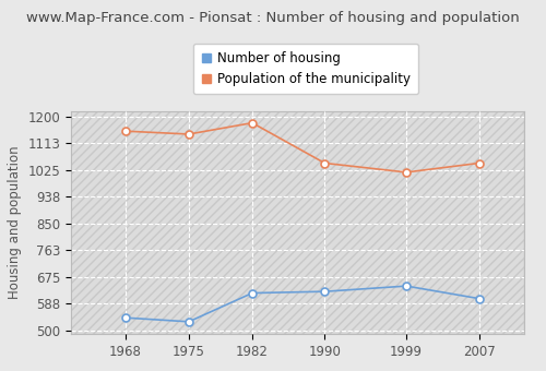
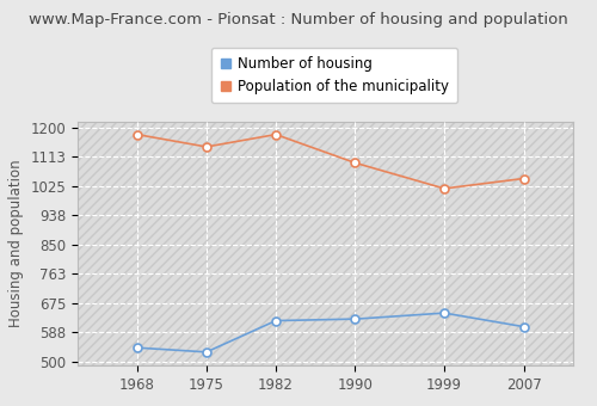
Population of the municipality/1968: 1153 -> 1180
Population of the municipality/1990: 1048 -> 1095
